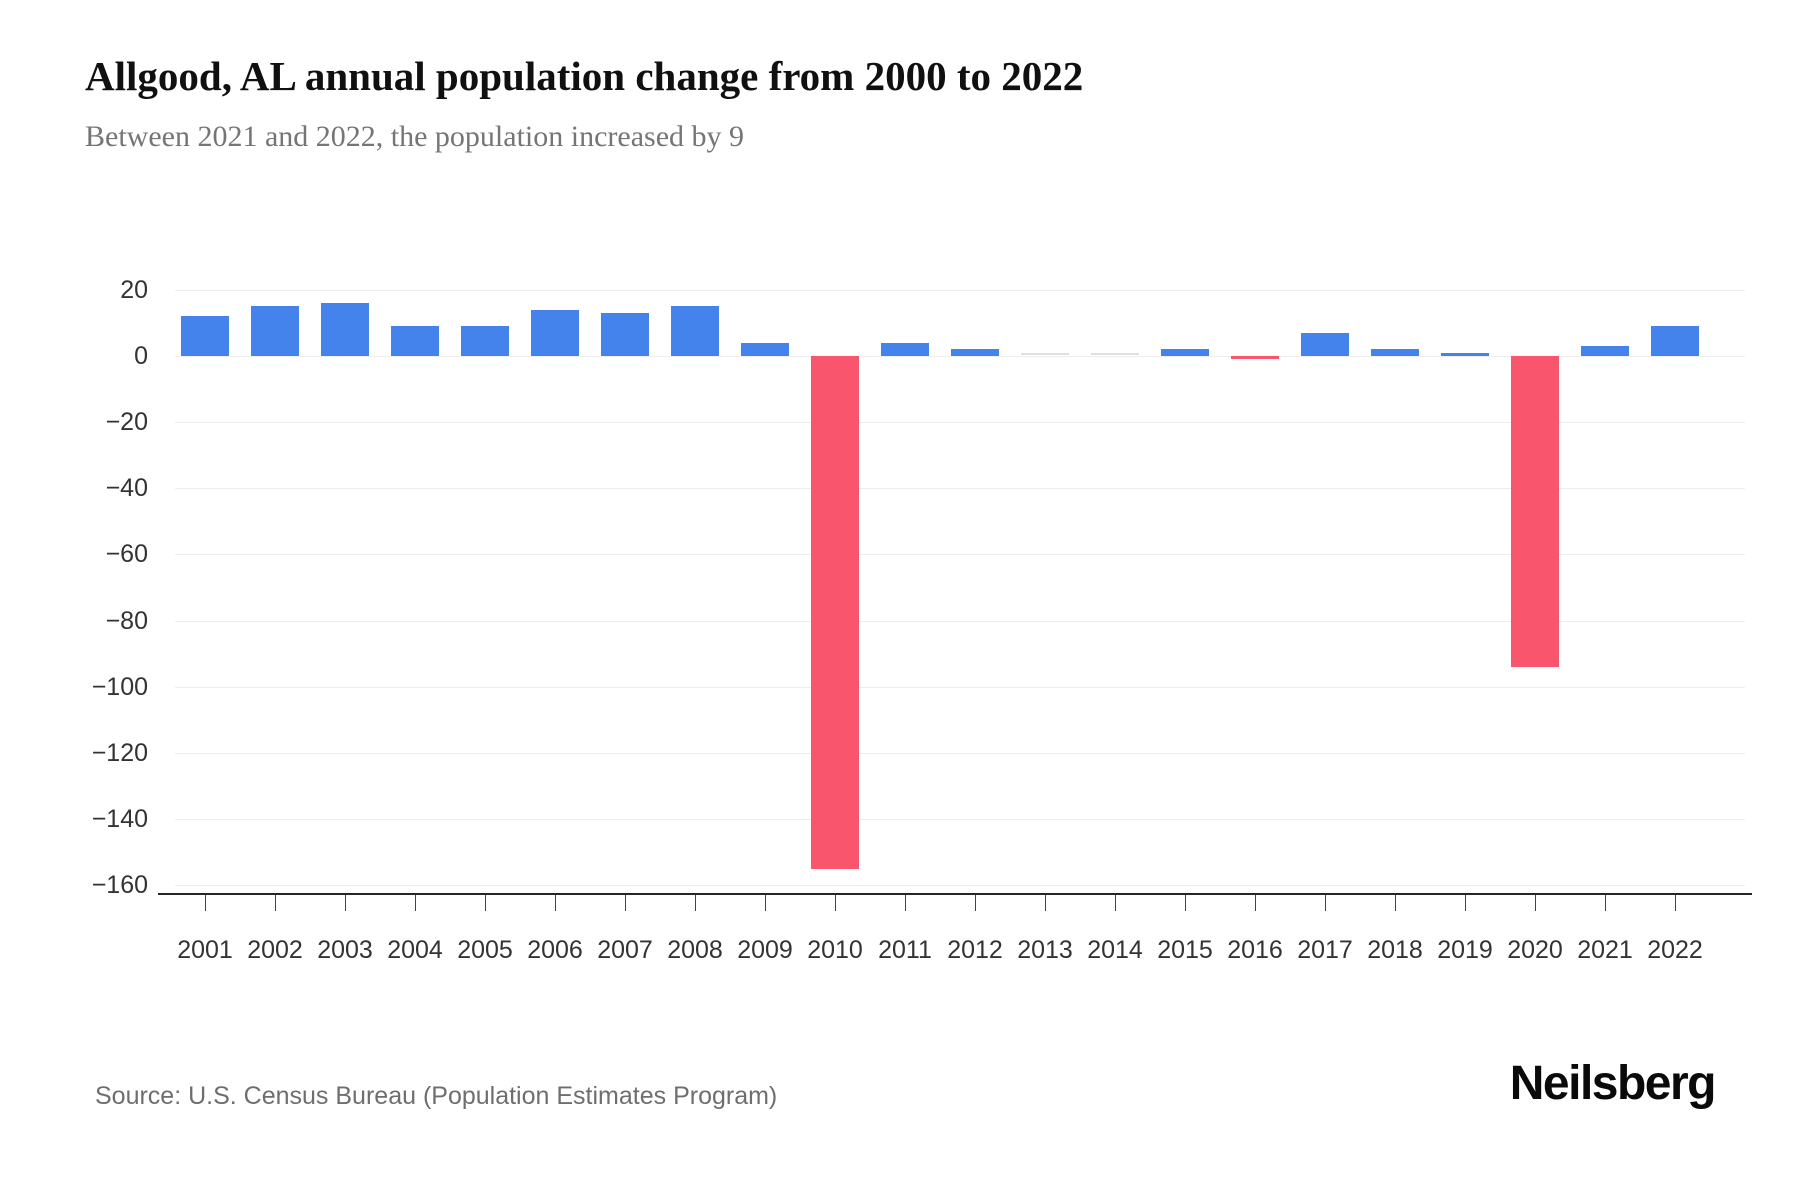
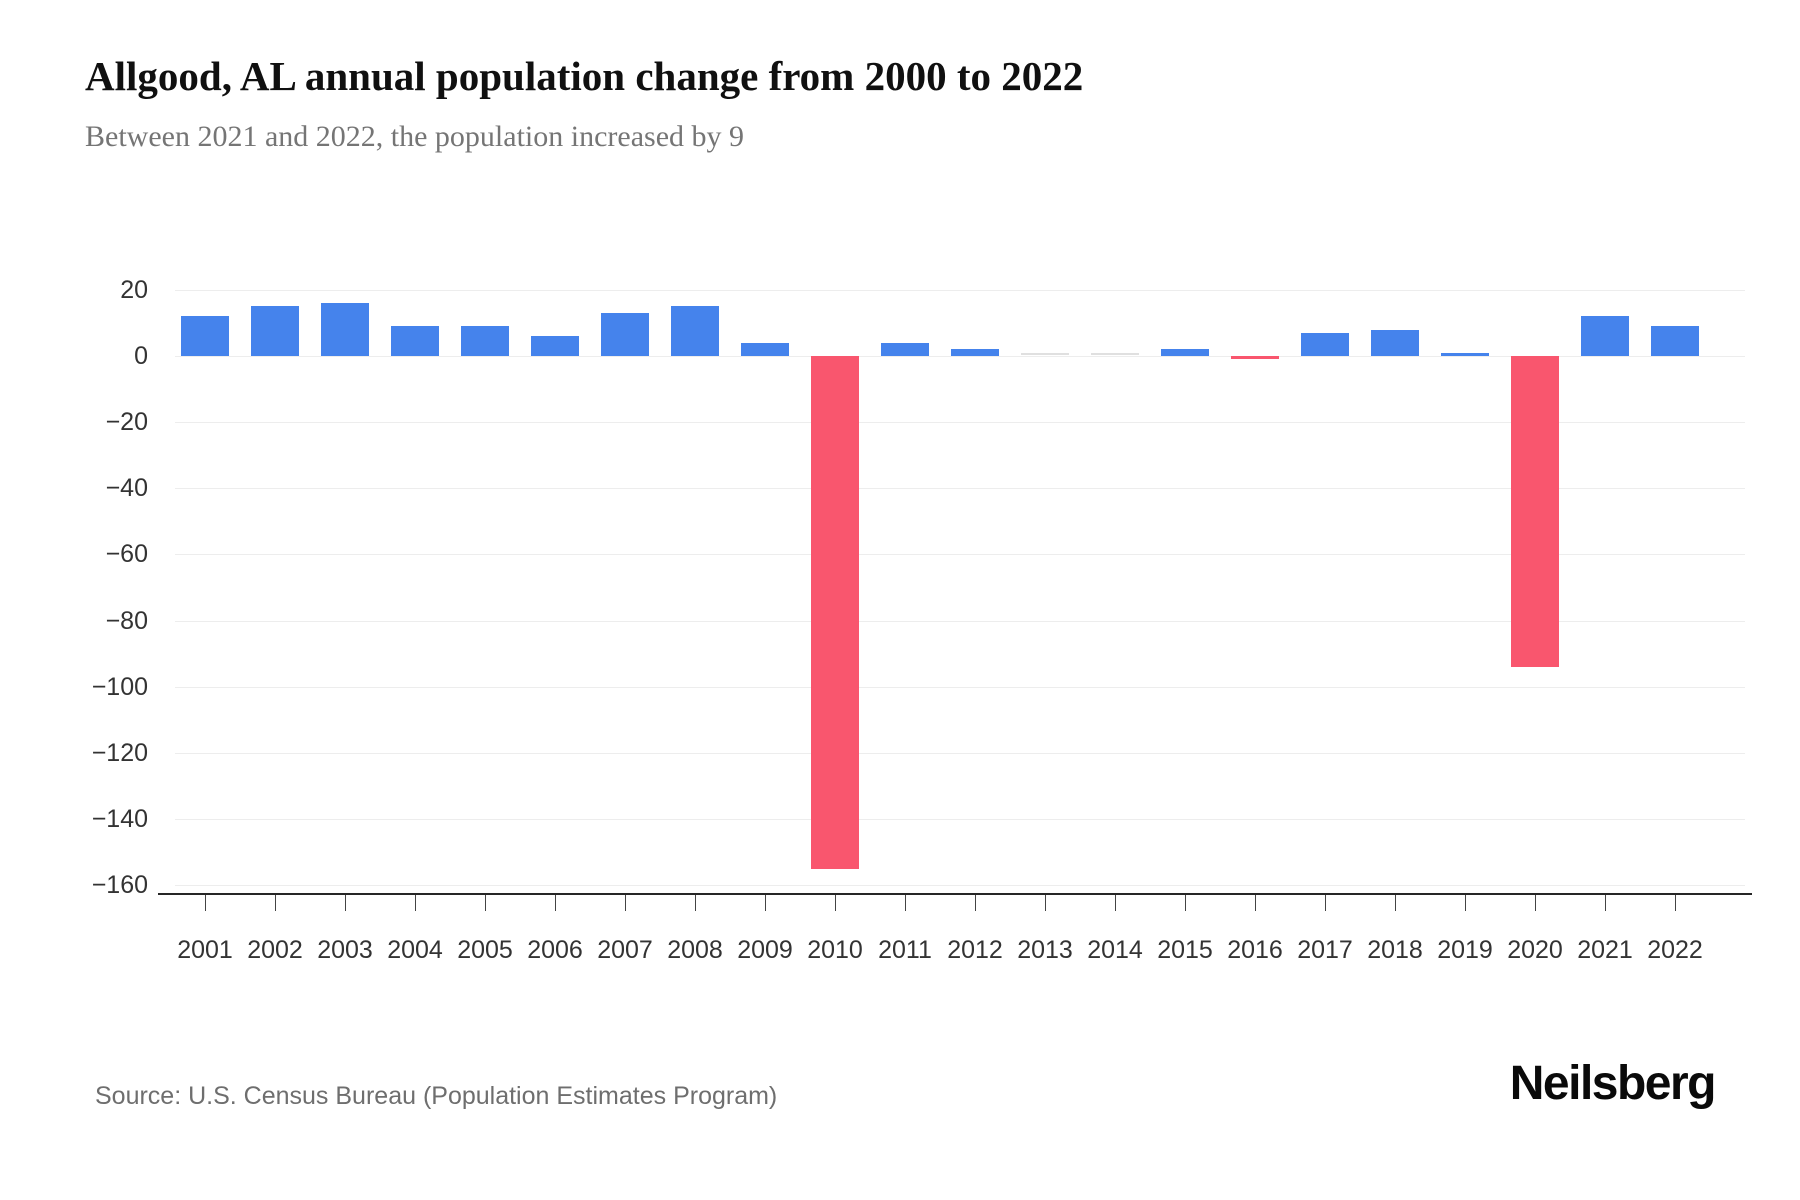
2006: 14 -> 6
2018: 2 -> 8
2021: 3 -> 12
